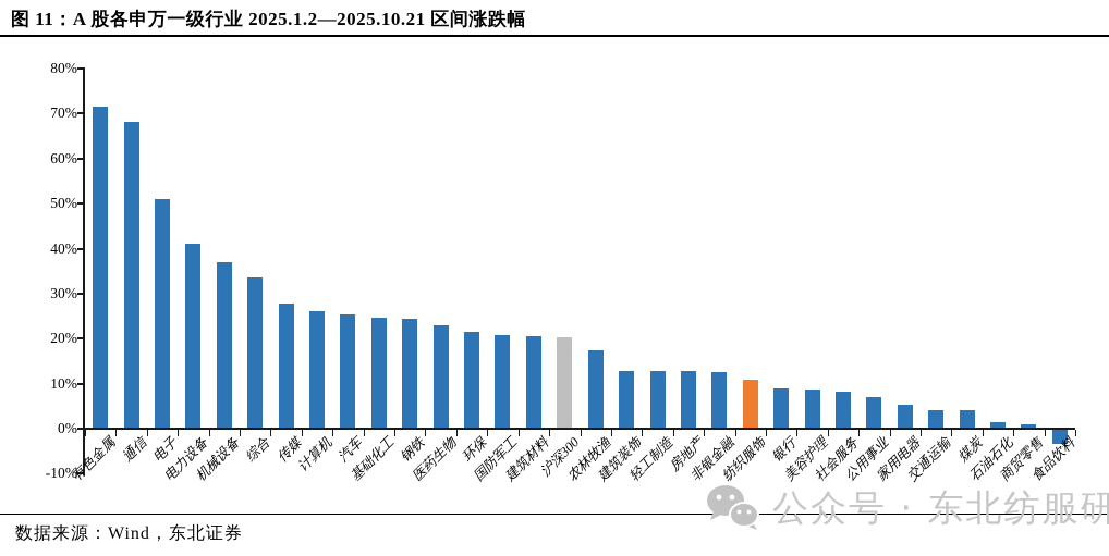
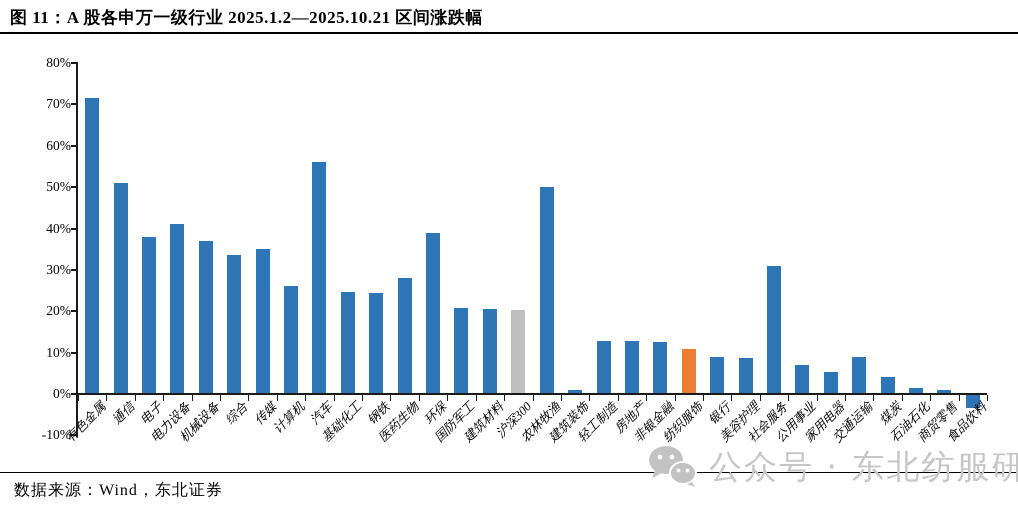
通信: 68% -> 51%
电子: 51% -> 38%
传媒: 28% -> 35%
汽车: 25% -> 56%
医药生物: 23% -> 28%
环保: 22% -> 39%
农林牧渔: 17% -> 50%
建筑装饰: 13% -> 1%
社会服务: 8% -> 31%
交通运输: 4% -> 9%
